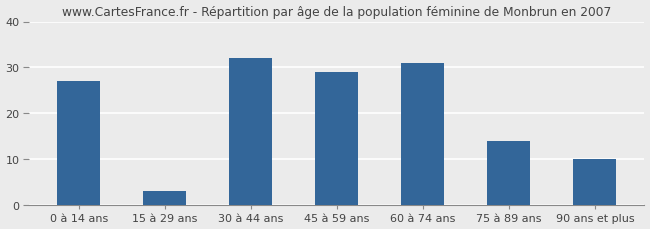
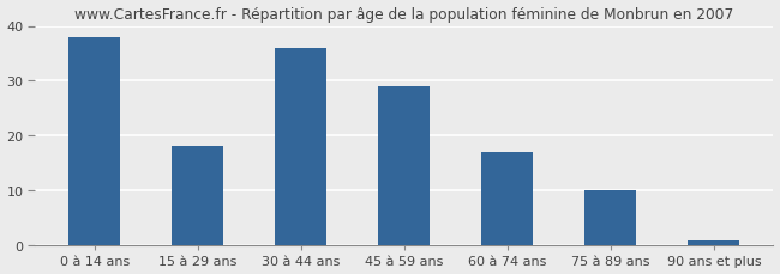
0 à 14 ans: 27 -> 38
15 à 29 ans: 3 -> 18
30 à 44 ans: 32 -> 36
60 à 74 ans: 31 -> 17
75 à 89 ans: 14 -> 10
90 ans et plus: 10 -> 1
